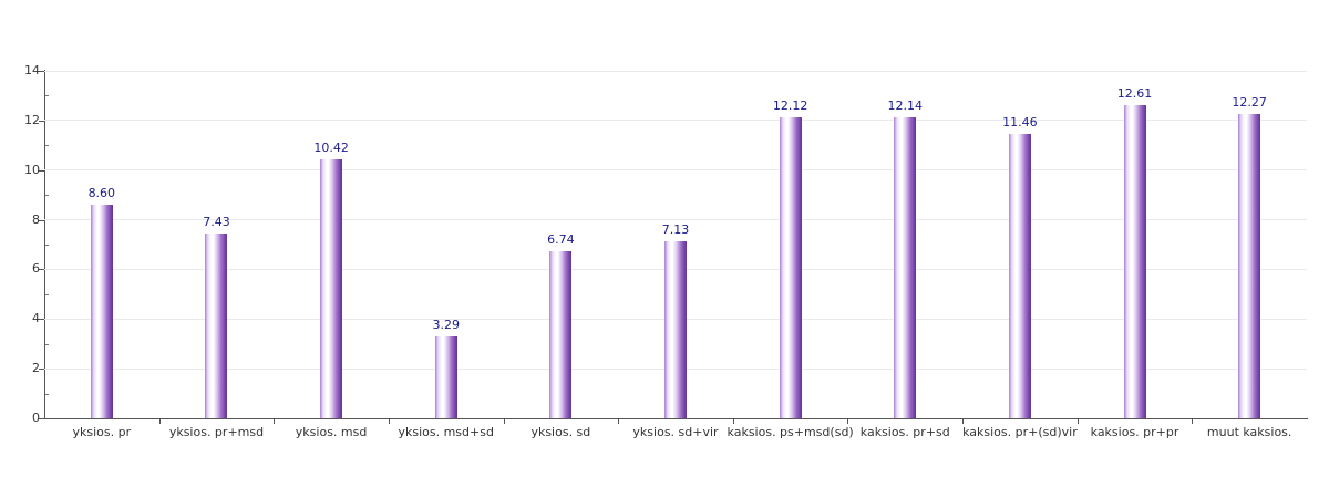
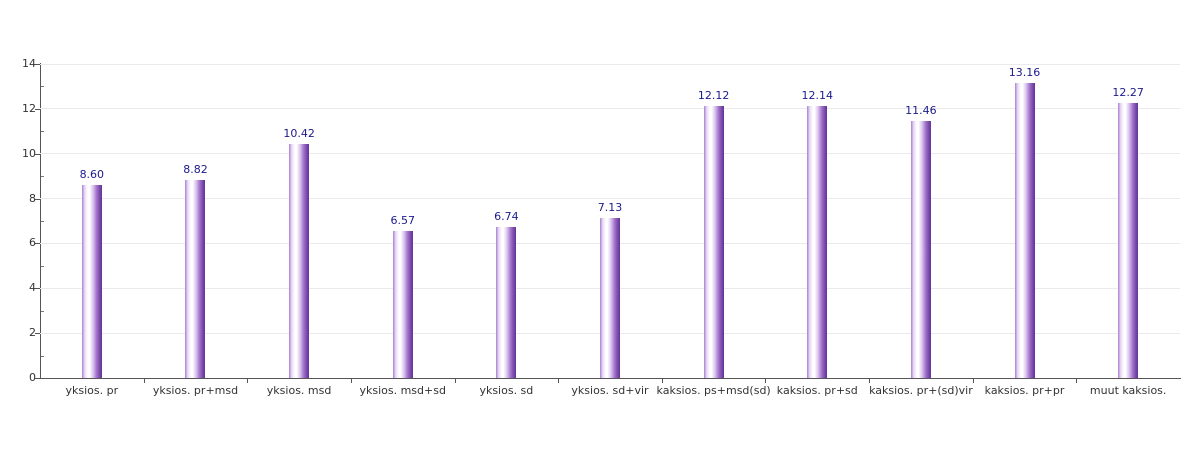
yksios. pr+msd: 7.43 -> 8.82
yksios. msd+sd: 3.29 -> 6.57
kaksios. pr+pr: 12.61 -> 13.16
